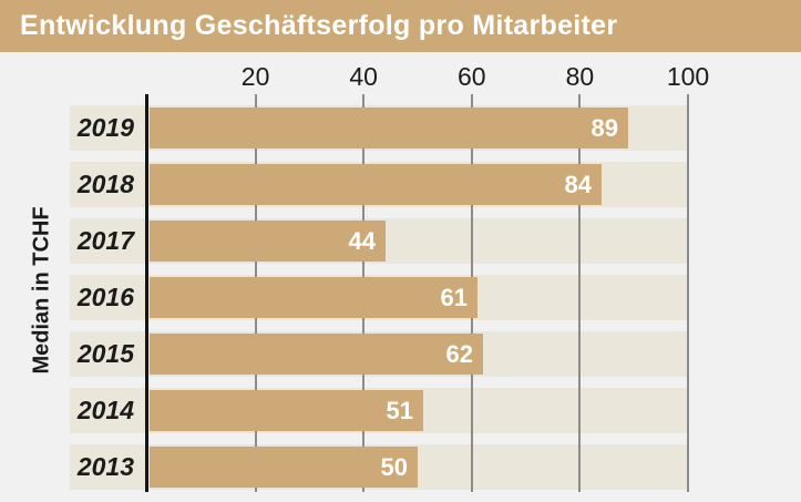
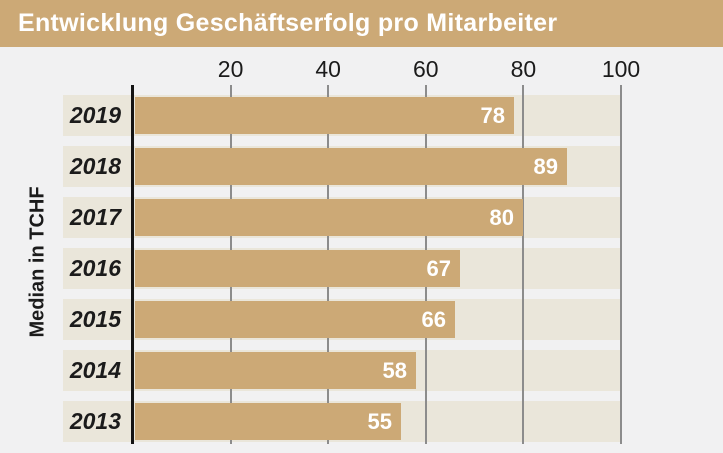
2019: 89 -> 78
2018: 84 -> 89
2017: 44 -> 80
2016: 61 -> 67
2015: 62 -> 66
2014: 51 -> 58
2013: 50 -> 55
